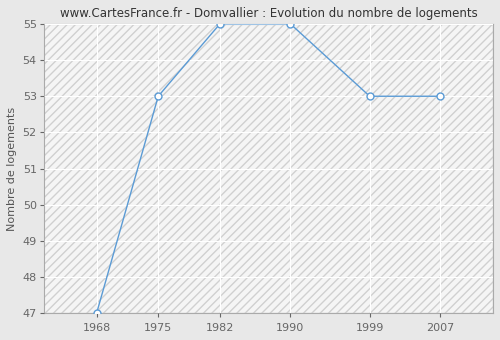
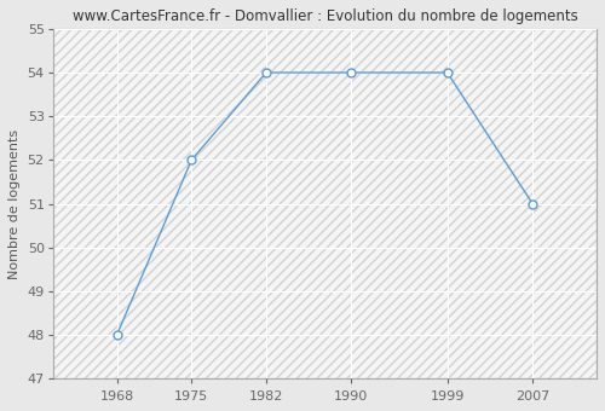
1968: 47 -> 48
1975: 53 -> 52
1982: 55 -> 54
1990: 55 -> 54
1999: 53 -> 54
2007: 53 -> 51
